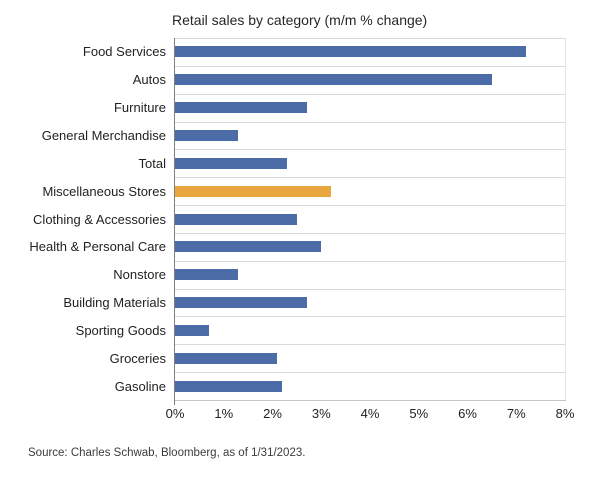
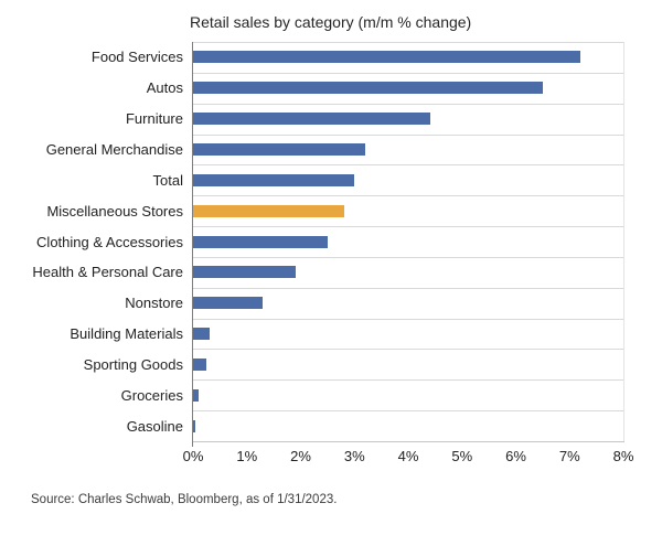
Furniture: 2.7% -> 4.4%
General Merchandise: 1.3% -> 3.2%
Total: 2.3% -> 3.0%
Miscellaneous Stores: 3.2% -> 2.8%
Health & Personal Care: 3.0% -> 1.9%
Building Materials: 2.7% -> 0.3%
Sporting Goods: 0.7% -> 0.2%
Groceries: 2.1% -> 0.1%
Gasoline: 2.2% -> 0.1%
